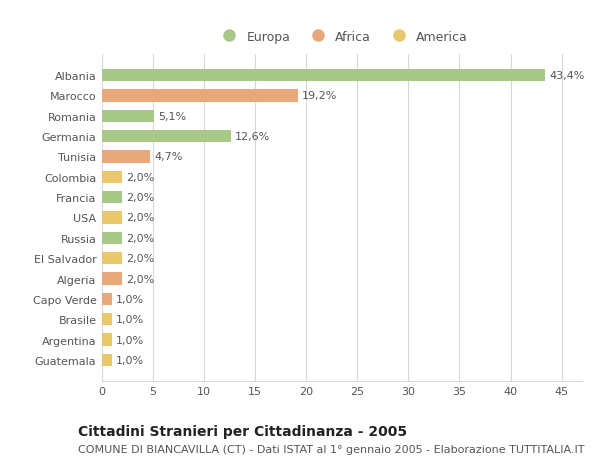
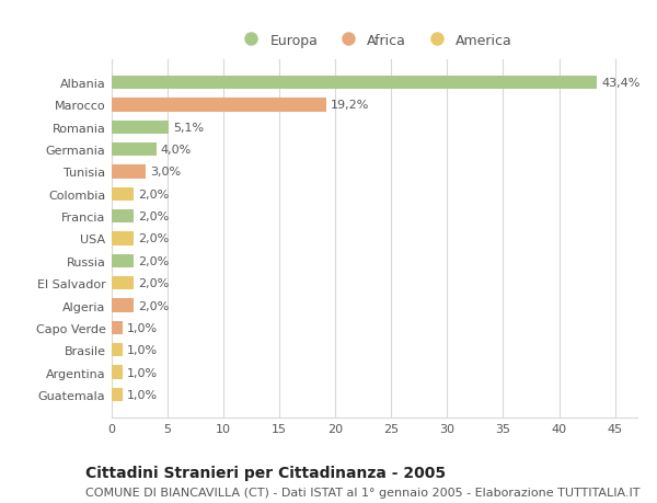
Germania: 12,6% -> 4,0%
Tunisia: 4,7% -> 3,0%
